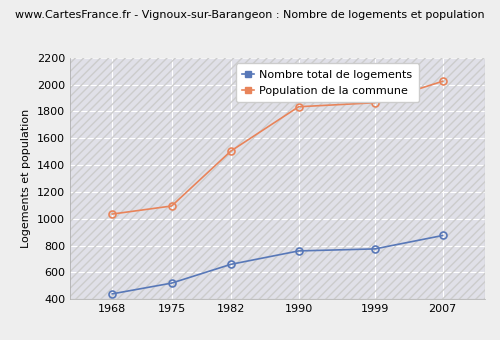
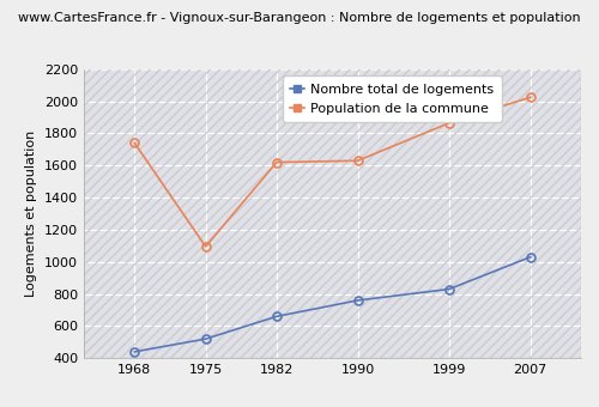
Population de la commune/1968: 1040 -> 1740
Population de la commune/1982: 1500 -> 1620
Population de la commune/1990: 1840 -> 1630
Nombre total de logements/1999: 780 -> 830
Nombre total de logements/2007: 880 -> 1030
